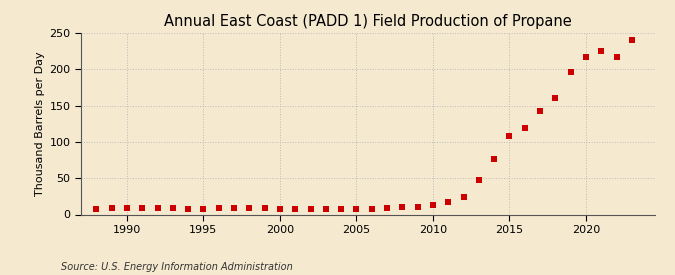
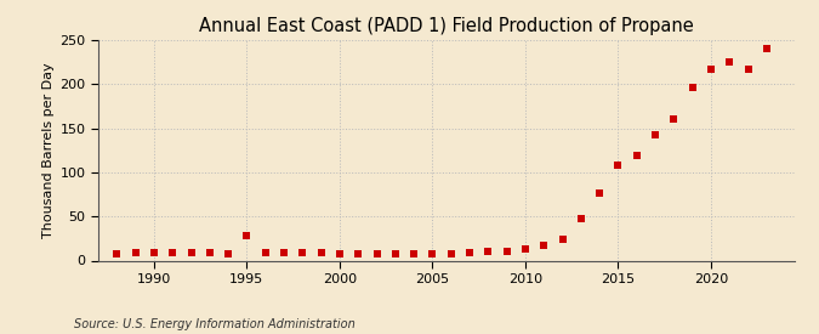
1995: 8 -> 28
